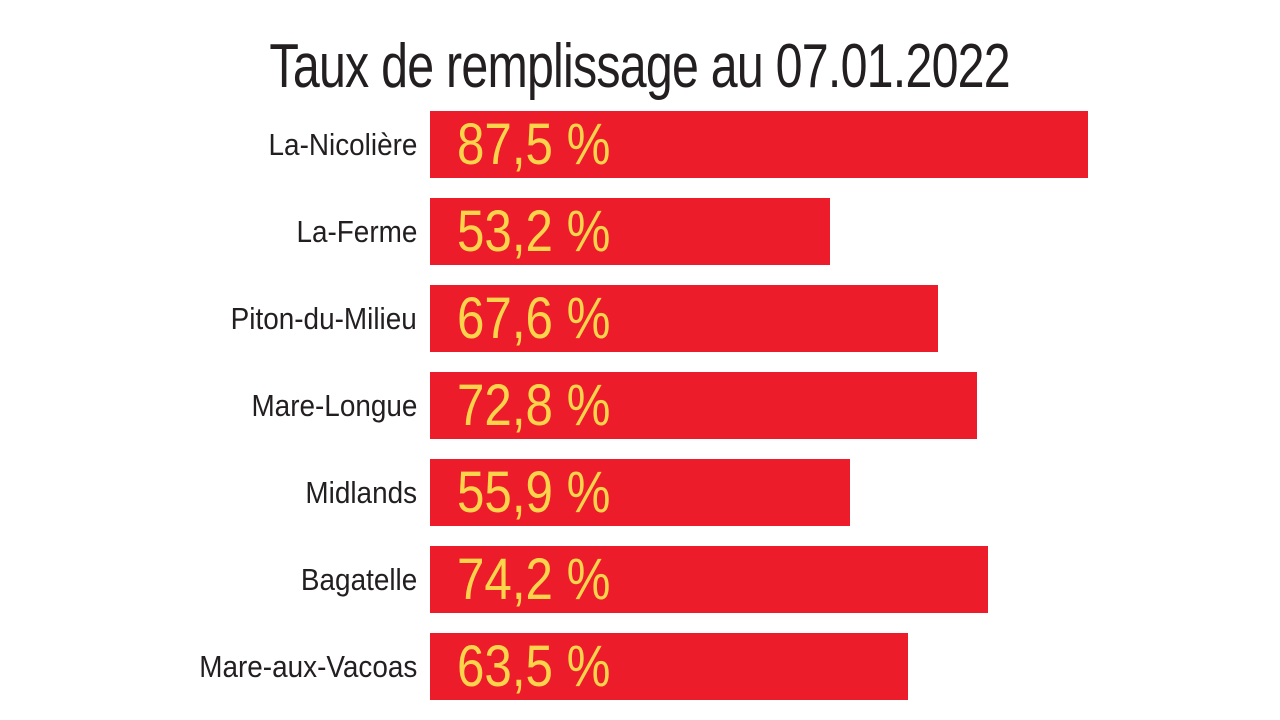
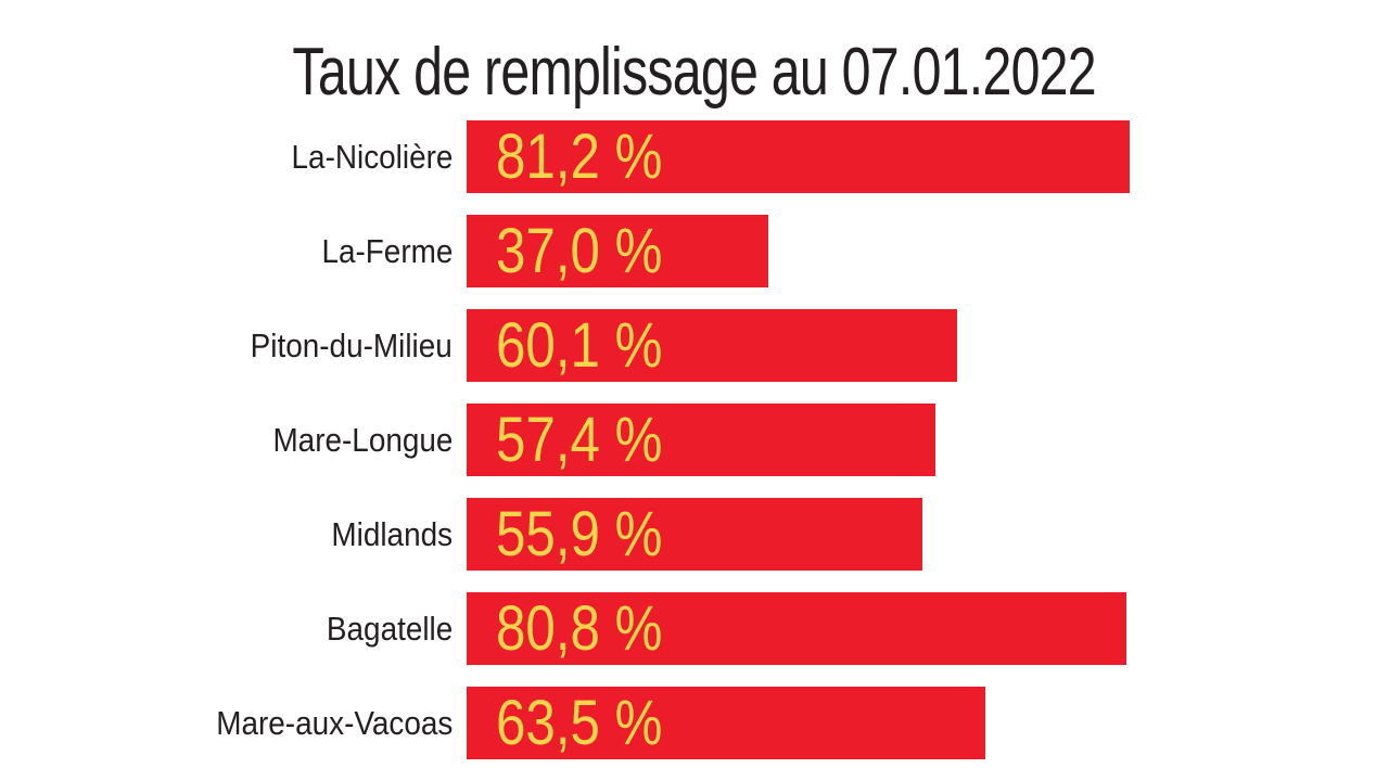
La-Nicolière: 87,5 -> 81,2
La-Ferme: 53,2 -> 37,0
Piton-du-Milieu: 67,6 -> 60,1
Mare-Longue: 72,8 -> 57,4
Bagatelle: 74,2 -> 80,8
